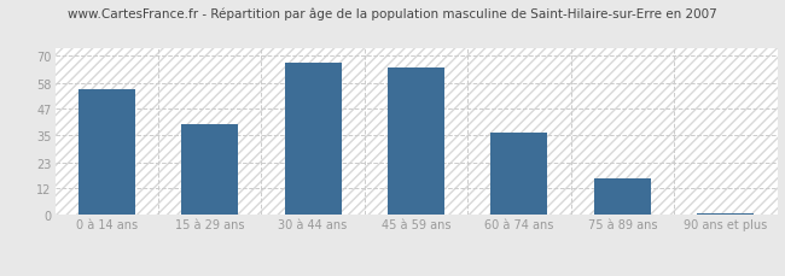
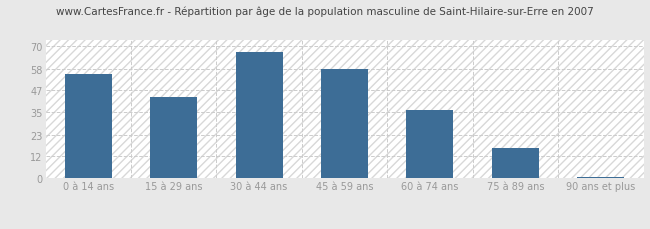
15 à 29 ans: 40 -> 43
45 à 59 ans: 65 -> 58
